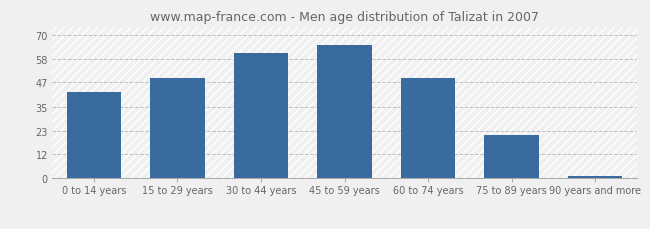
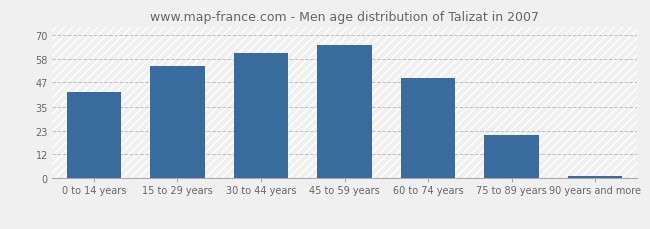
15 to 29 years: 49 -> 55
